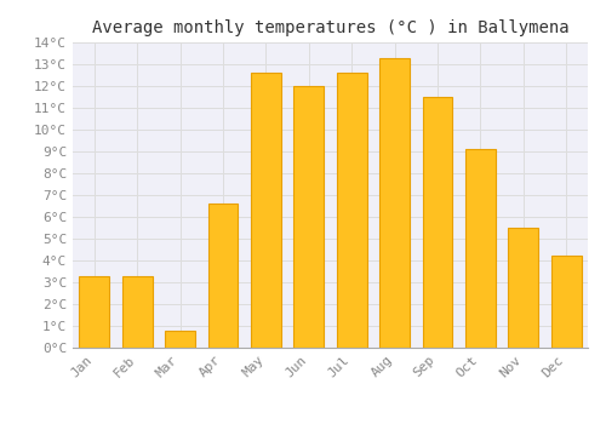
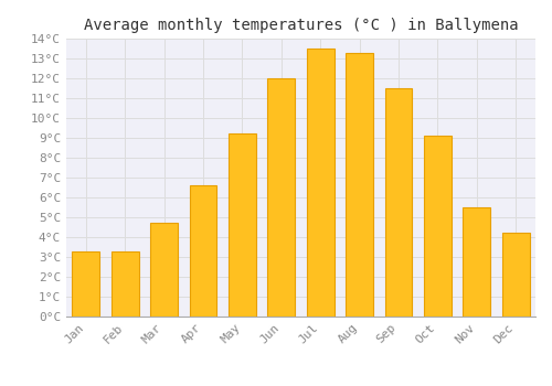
Mar: 0.8°C -> 4.7°C
May: 12.6°C -> 9.2°C
Jul: 12.6°C -> 13.5°C
